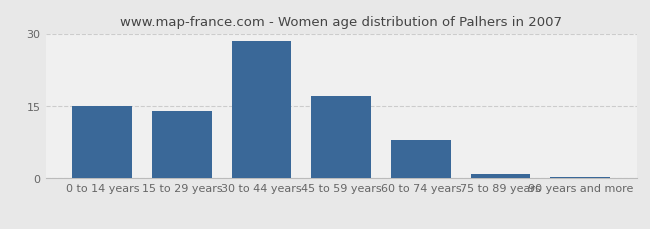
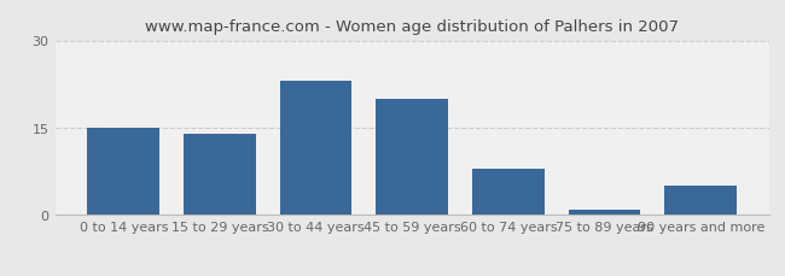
30 to 44 years: 28.5 -> 23.0
45 to 59 years: 17.0 -> 20.0
90 years and more: 0.2 -> 5.0
